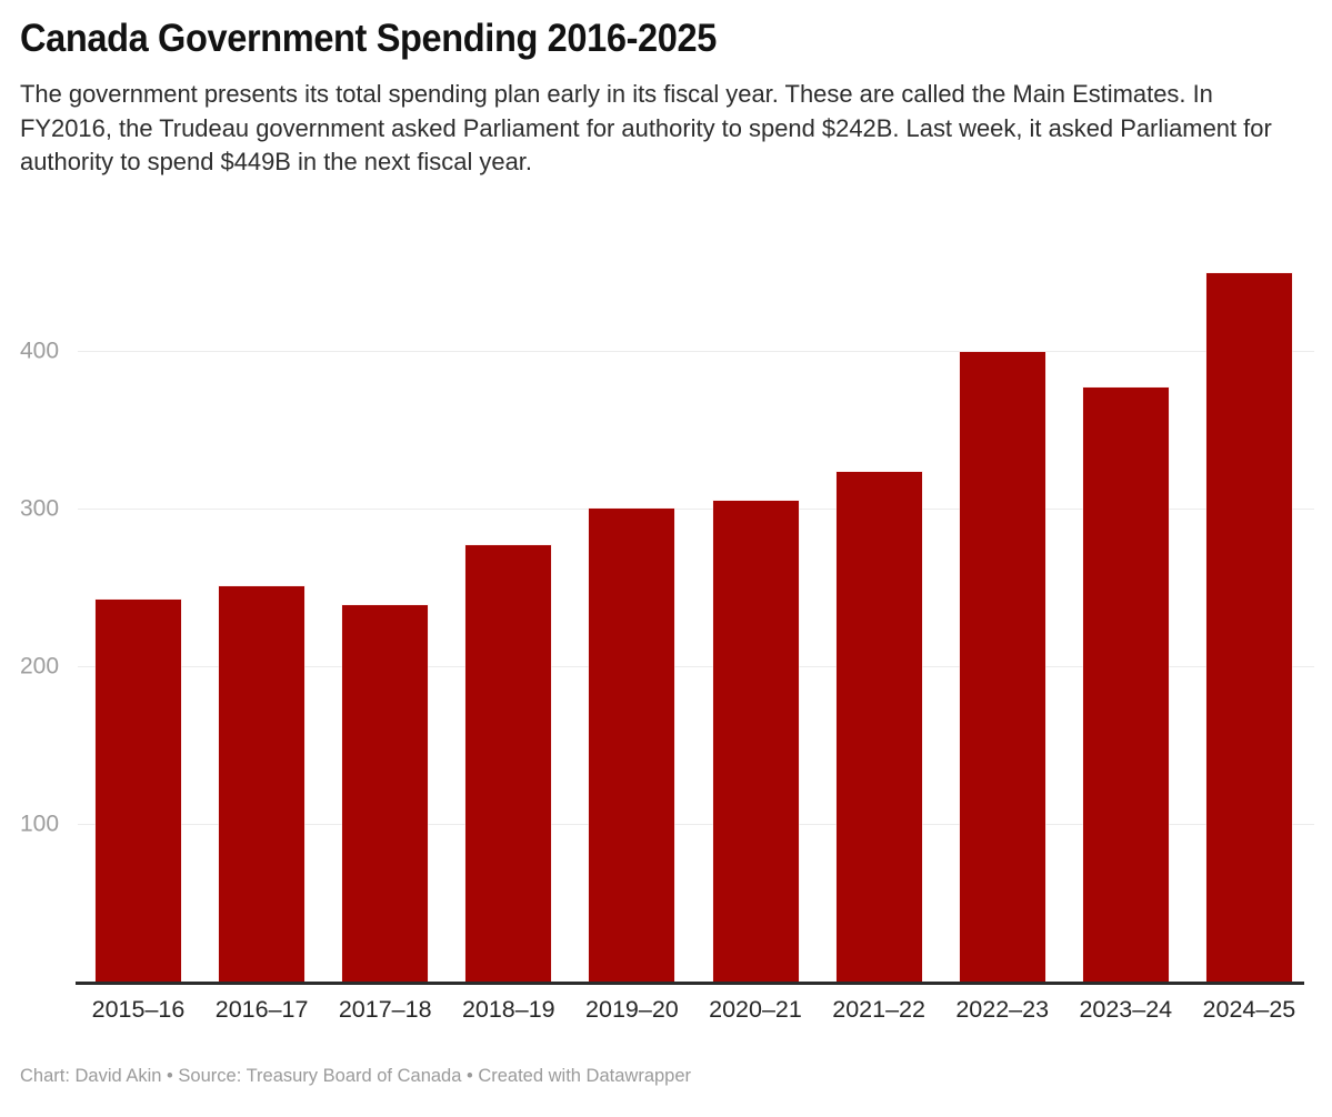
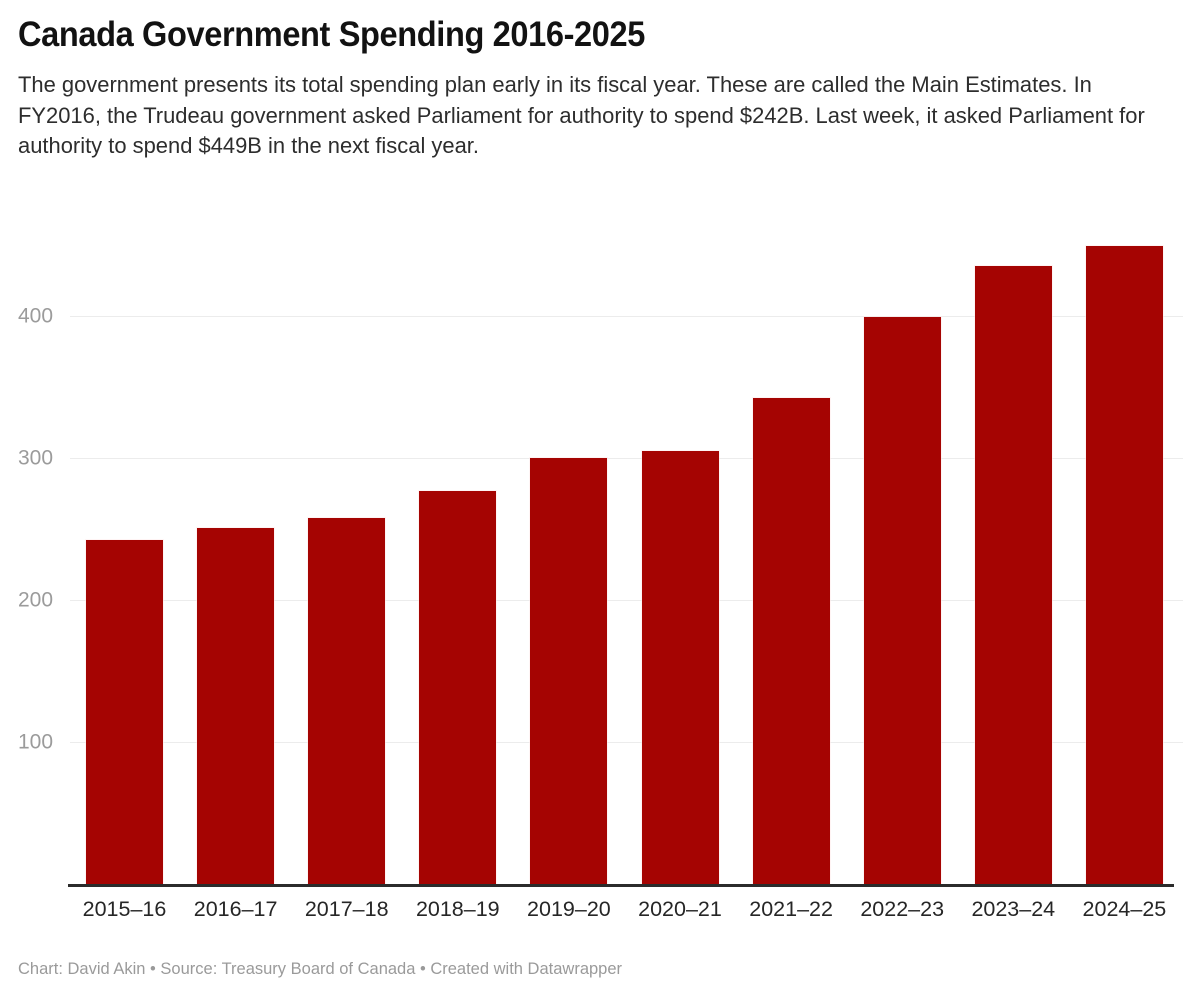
2017–18: 239 -> 258
2021–22: 323 -> 342
2023–24: 377 -> 435
